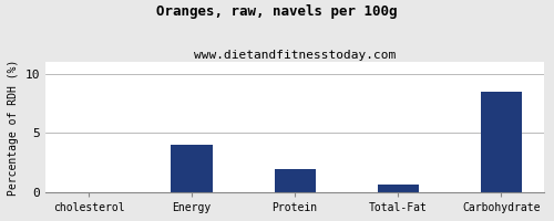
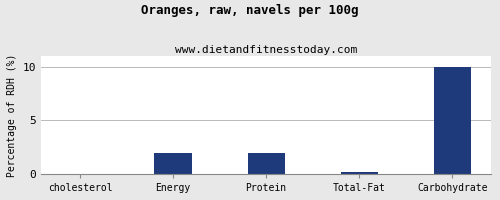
Energy: 4.0 -> 2.0
Total-Fat: 0.7 -> 0.1
Carbohydrate: 8.5 -> 10.0
